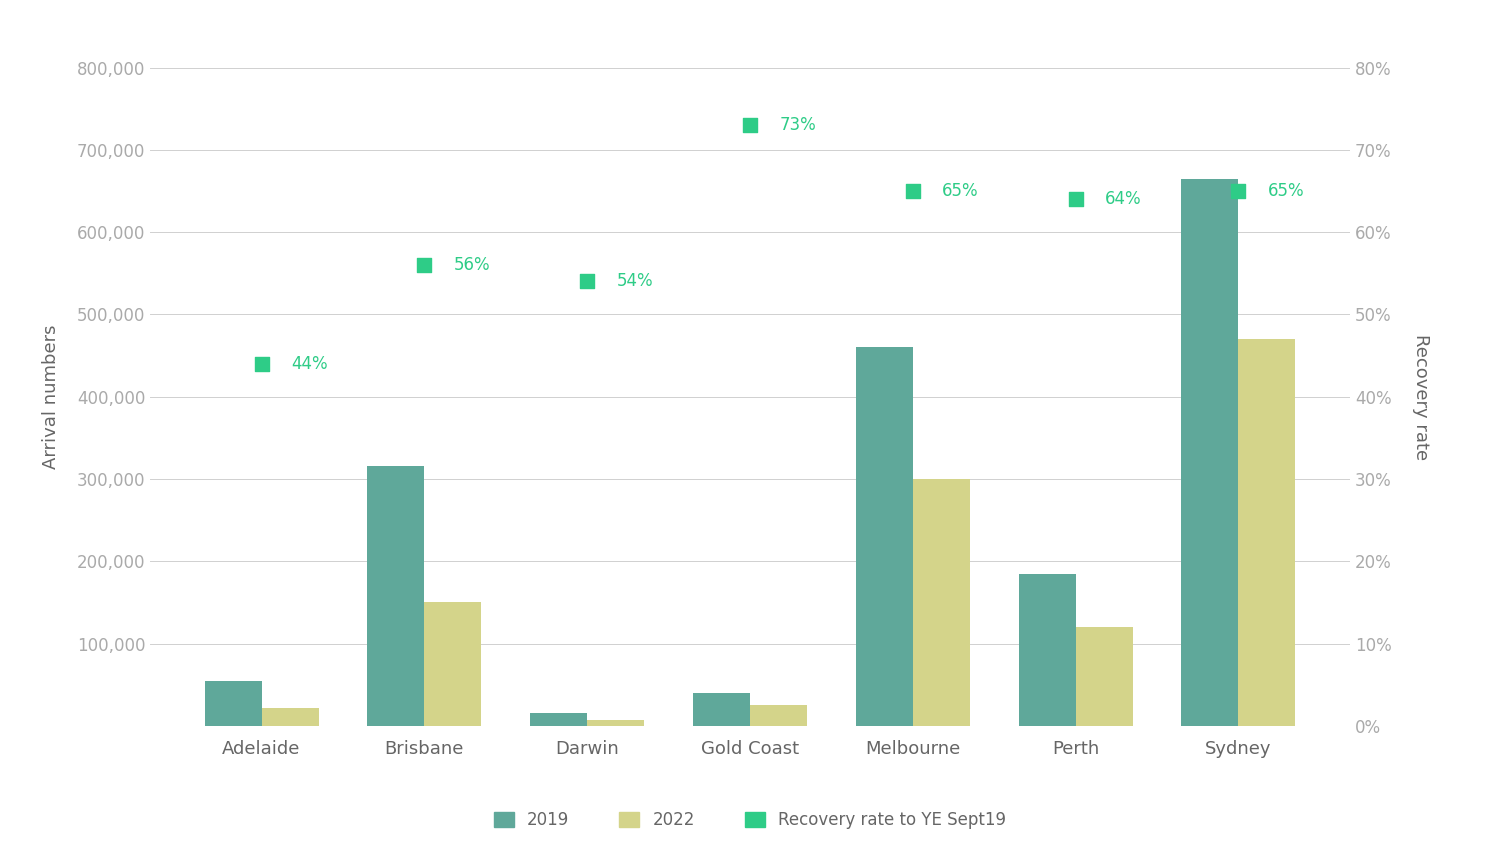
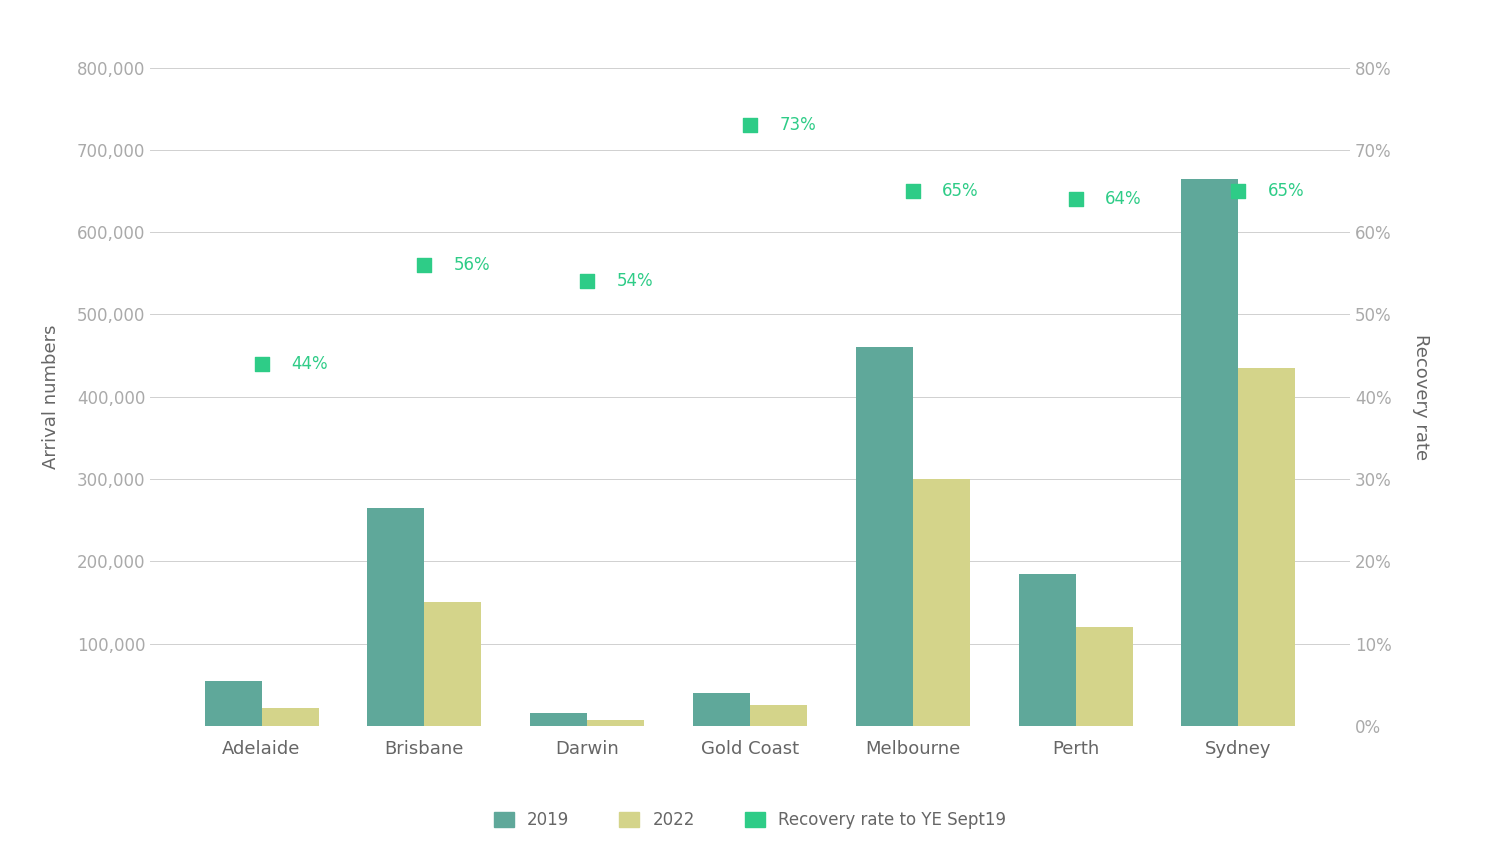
2019/Brisbane: 316,000 -> 265,000
2022/Sydney: 470,000 -> 435,000
